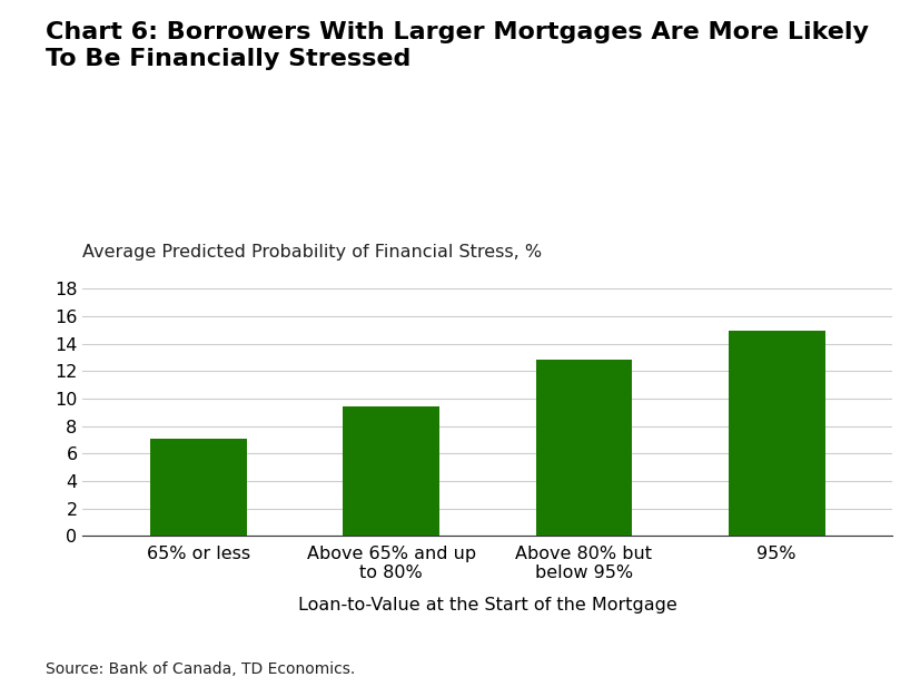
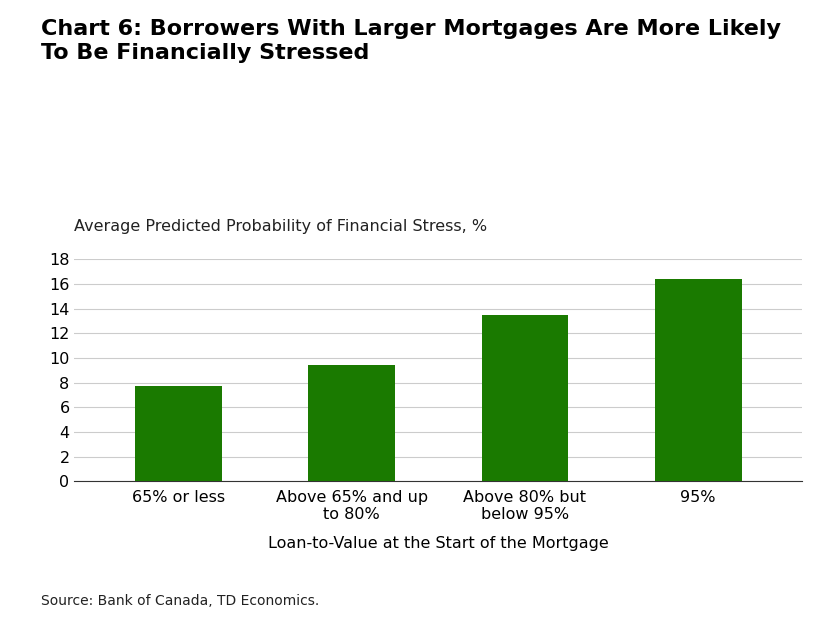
65% or less: 7.1 -> 7.7
Above 80% but below 95%: 12.8 -> 13.5
95%: 14.9 -> 16.4
